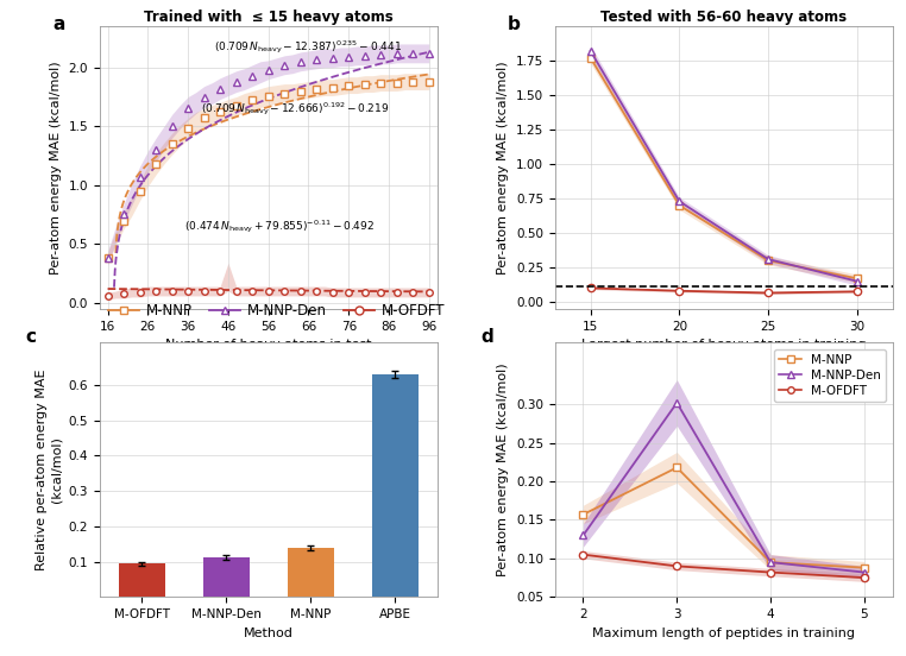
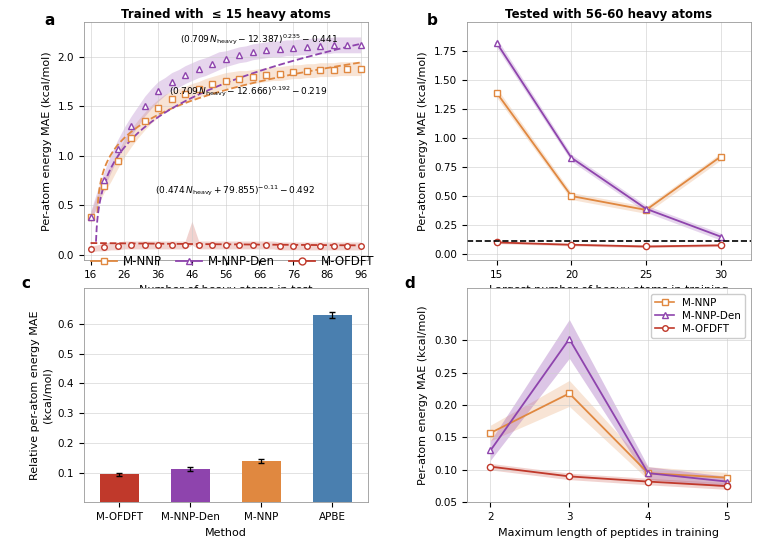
Tested with 56-60 heavy atoms/M-NNP/15: 1.77 -> 1.39
Tested with 56-60 heavy atoms/M-NNP/20: 0.70 -> 0.50
Tested with 56-60 heavy atoms/M-NNP-Den/20: 0.73 -> 0.83
Tested with 56-60 heavy atoms/M-NNP/25: 0.30 -> 0.38
Tested with 56-60 heavy atoms/M-NNP-Den/25: 0.31 -> 0.39
Tested with 56-60 heavy atoms/M-NNP/30: 0.17 -> 0.84
